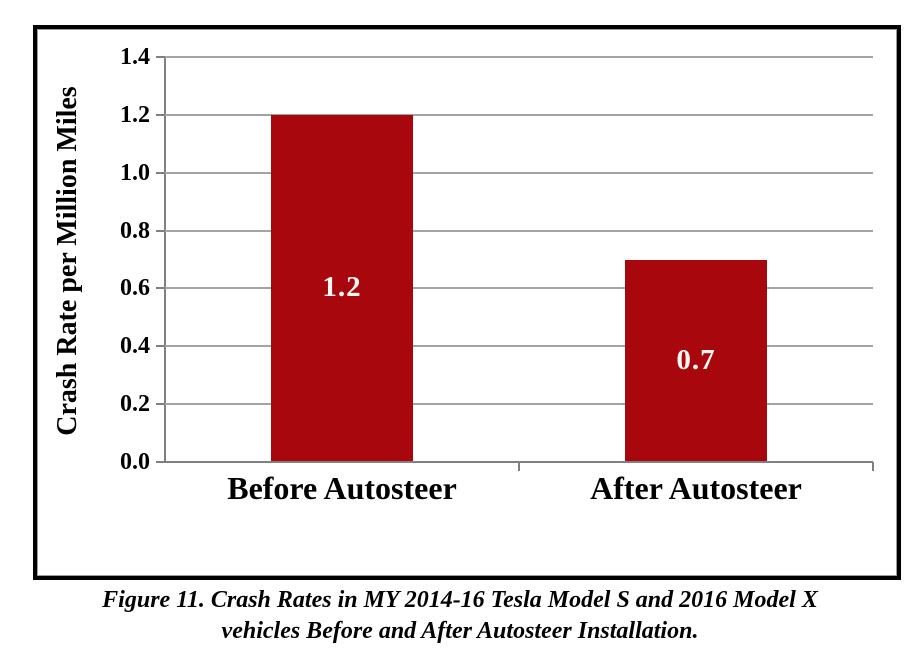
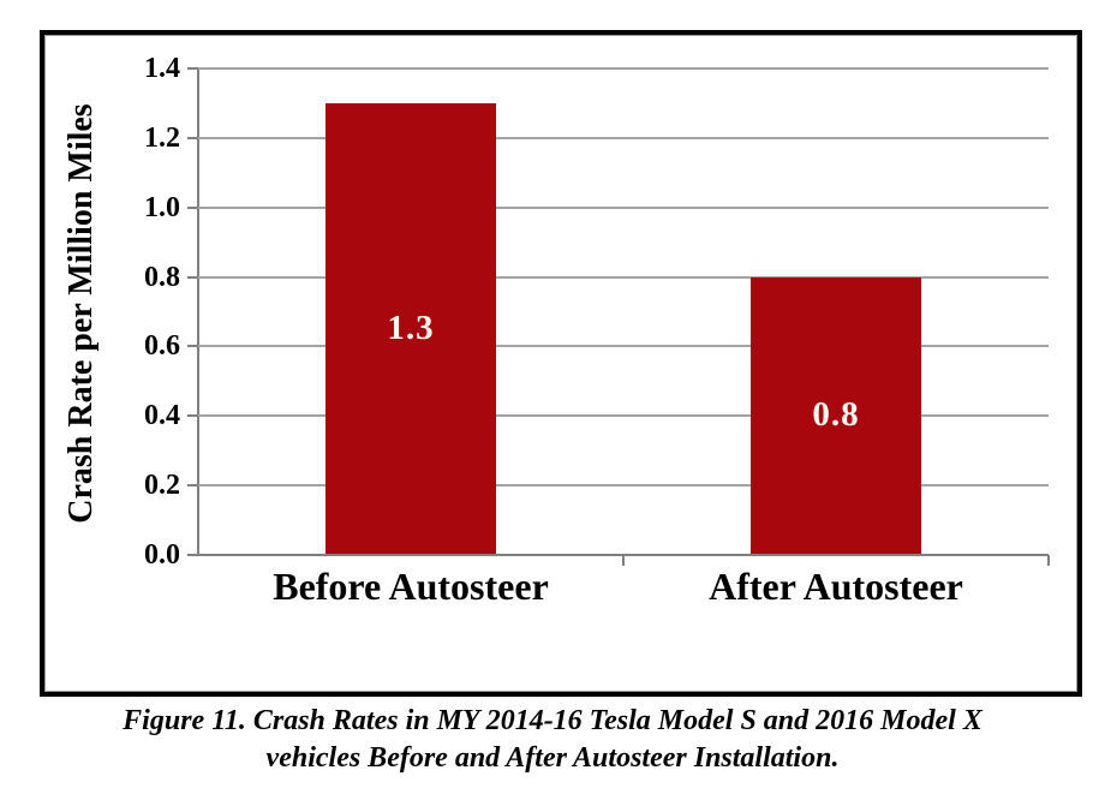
Before Autosteer: 1.2 -> 1.3
After Autosteer: 0.7 -> 0.8
